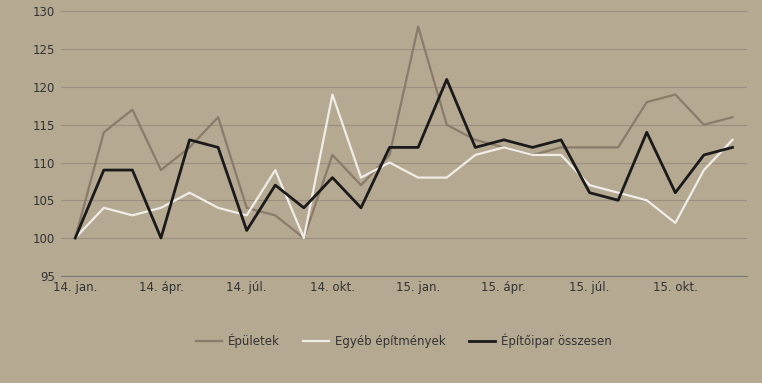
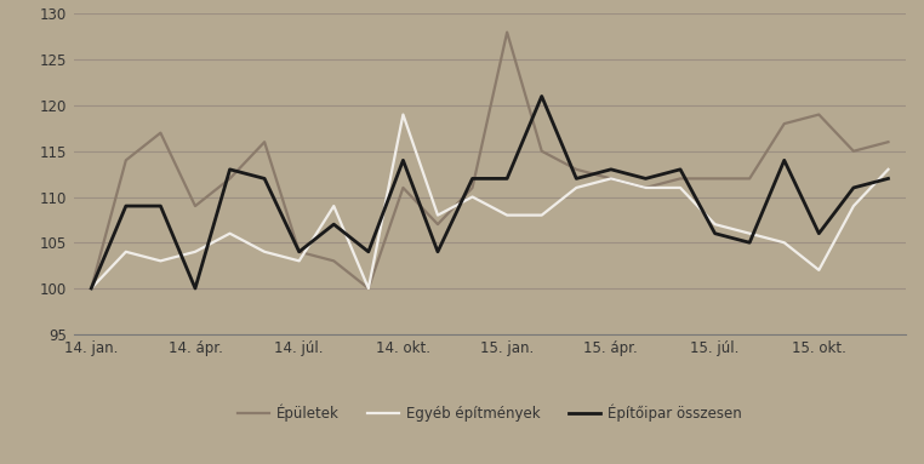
Építőipar összesen/14. júl.: 101 -> 104
Építőipar összesen/14. okt.: 108 -> 114
